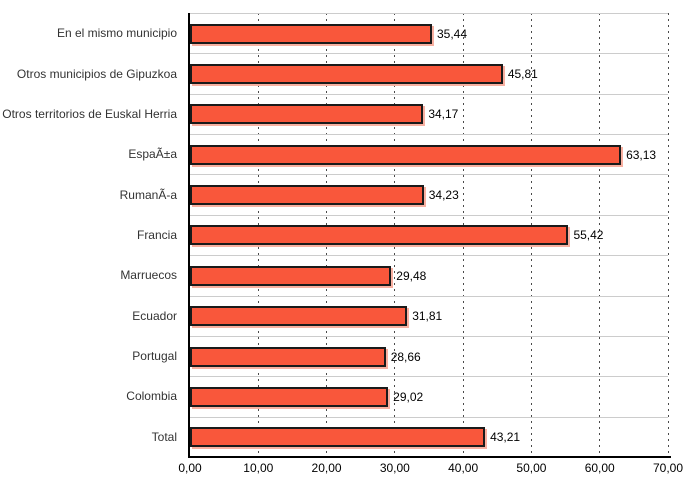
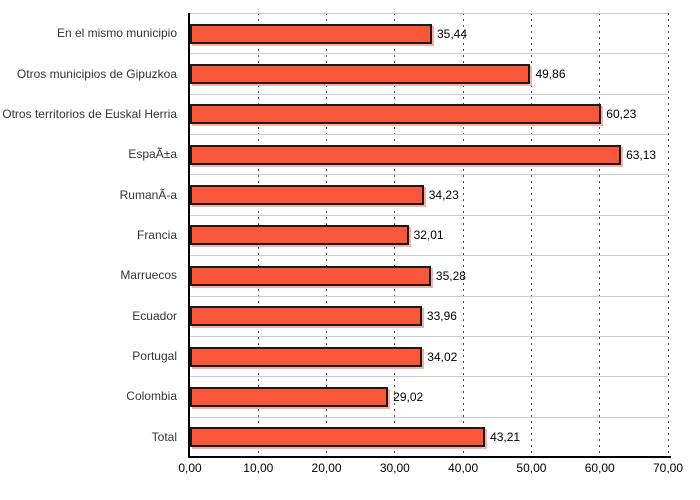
Otros municipios de Gipuzkoa: 45,81 -> 49,86
Otros territorios de Euskal Herria: 34,17 -> 60,23
Francia: 55,42 -> 32,01
Marruecos: 29,48 -> 35,28
Ecuador: 31,81 -> 33,96
Portugal: 28,66 -> 34,02
